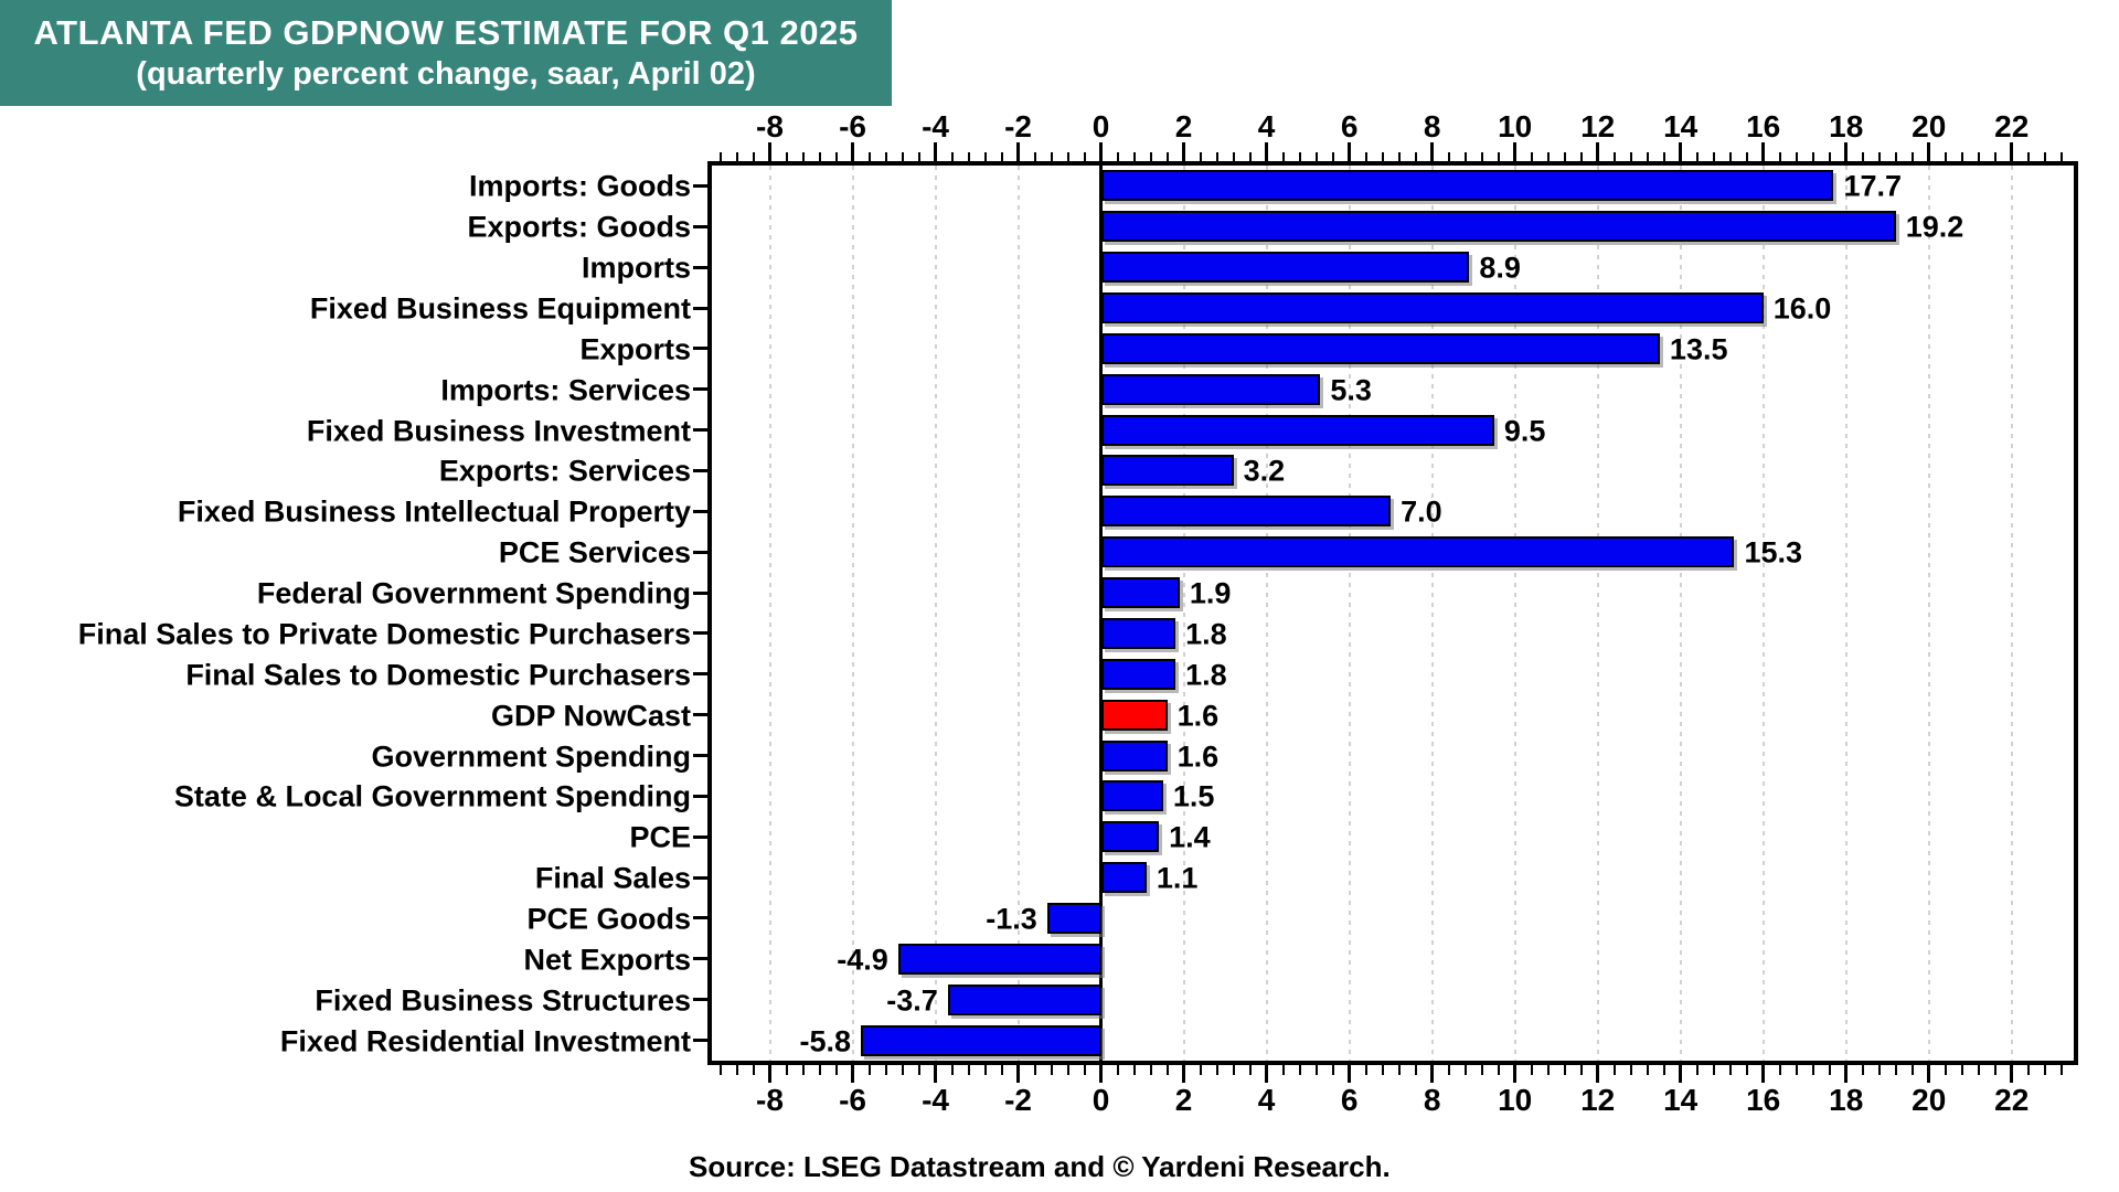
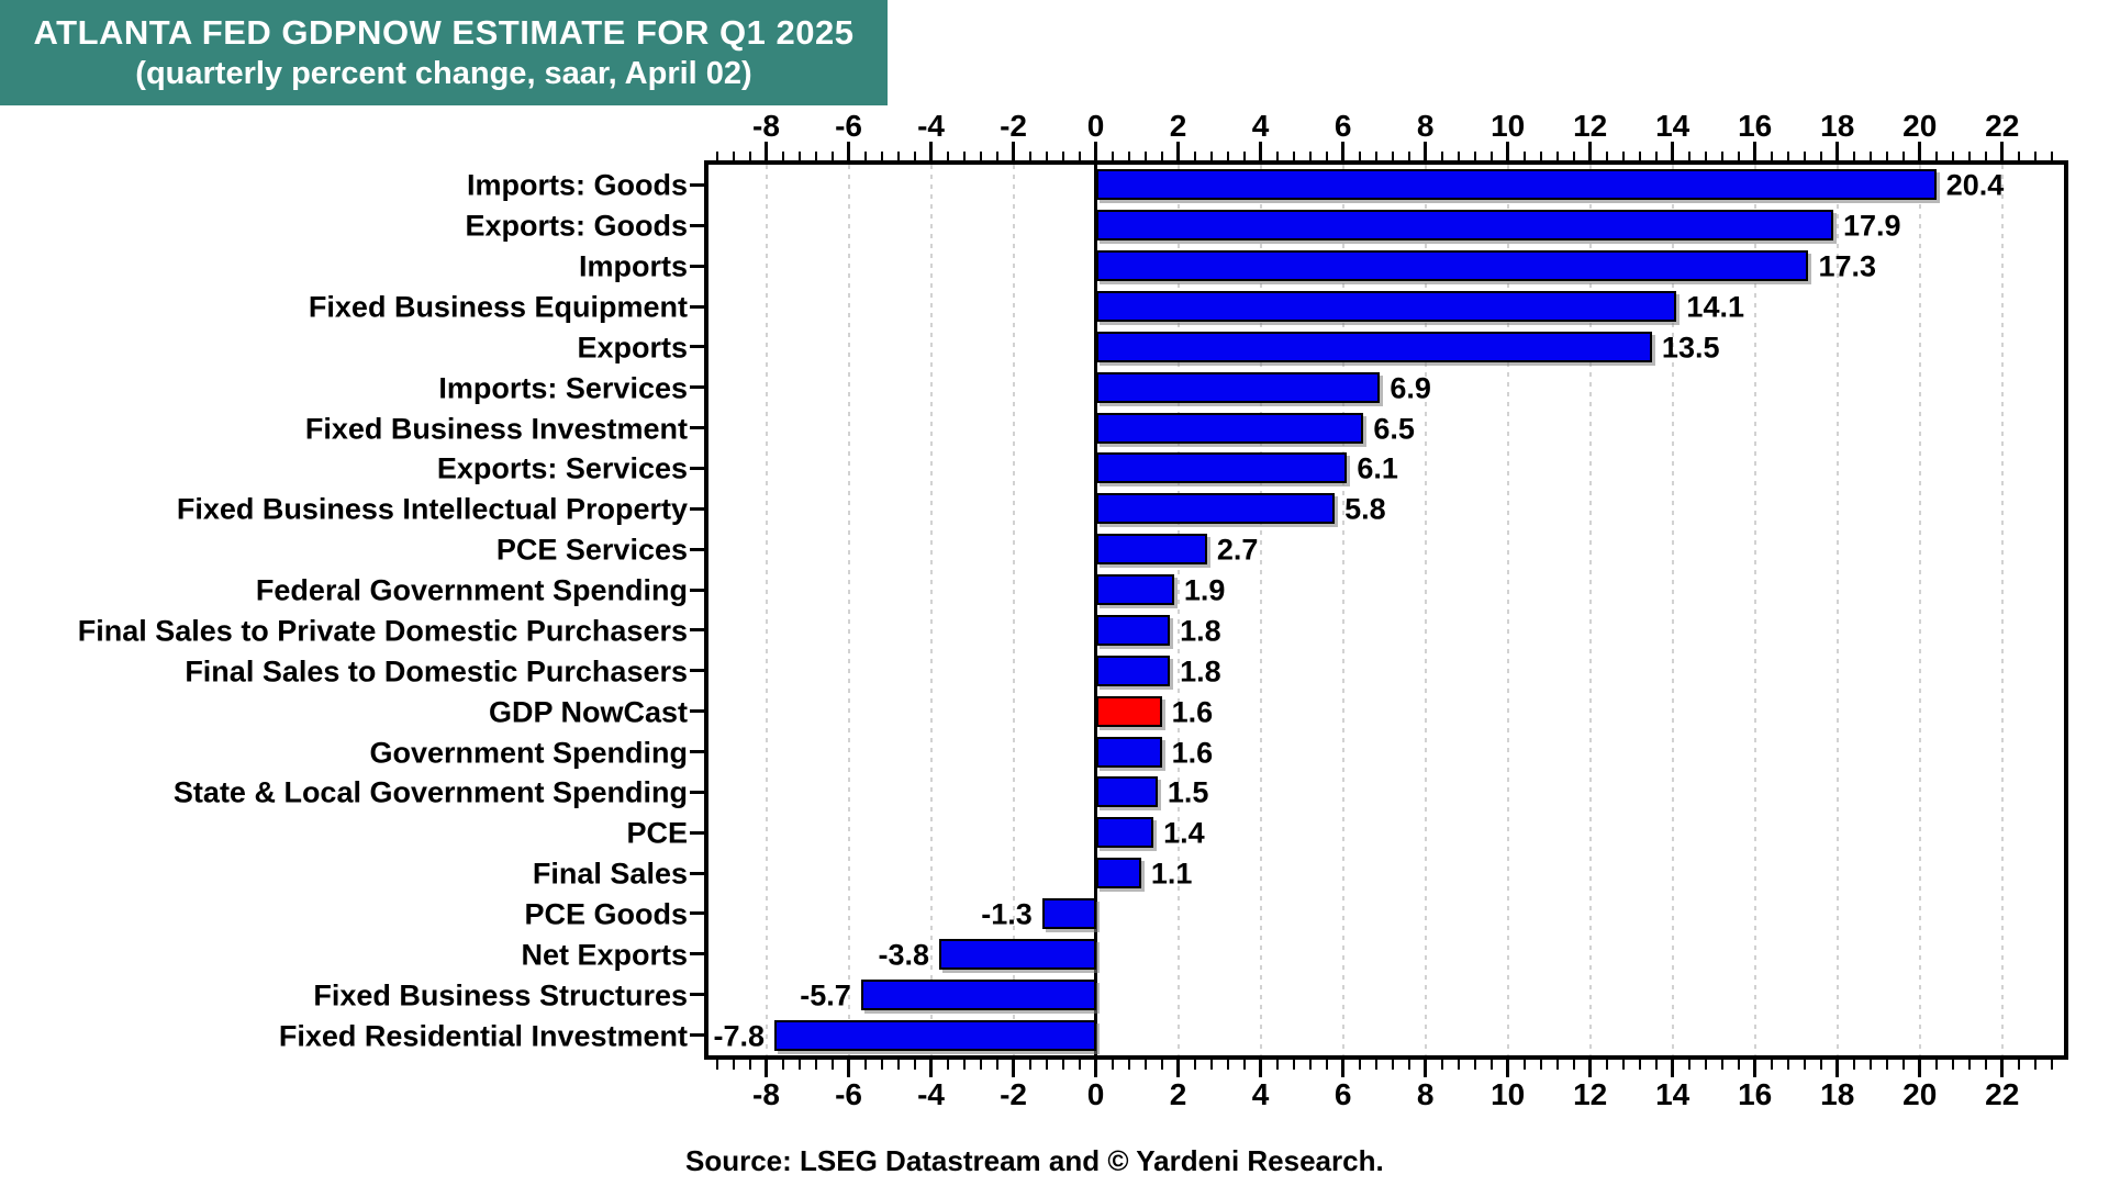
Imports: Goods: 17.7 -> 20.4
Exports: Goods: 19.2 -> 17.9
Imports: 8.9 -> 17.3
Fixed Business Equipment: 16.0 -> 14.1
Imports: Services: 5.3 -> 6.9
Fixed Business Investment: 9.5 -> 6.5
Exports: Services: 3.2 -> 6.1
Fixed Business Intellectual Property: 7.0 -> 5.8
PCE Services: 15.3 -> 2.7
Net Exports: -4.9 -> -3.8
Fixed Business Structures: -3.7 -> -5.7
Fixed Residential Investment: -5.8 -> -7.8
